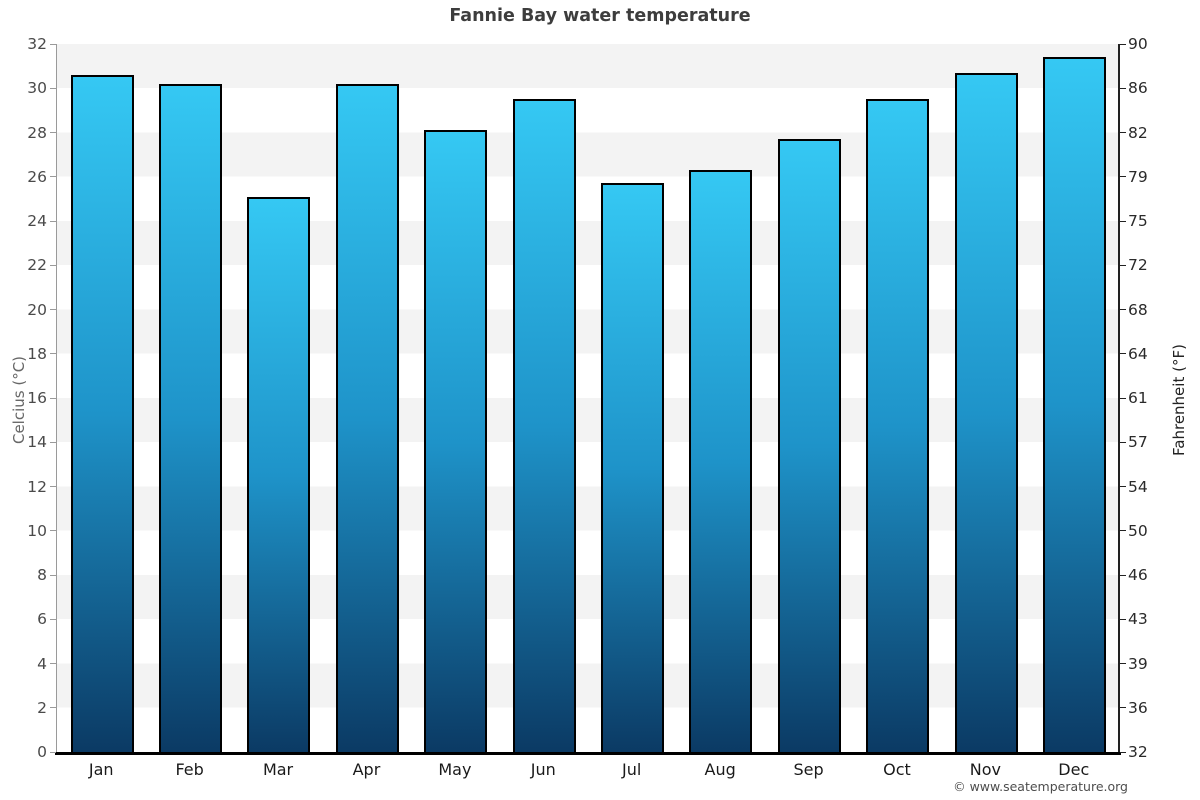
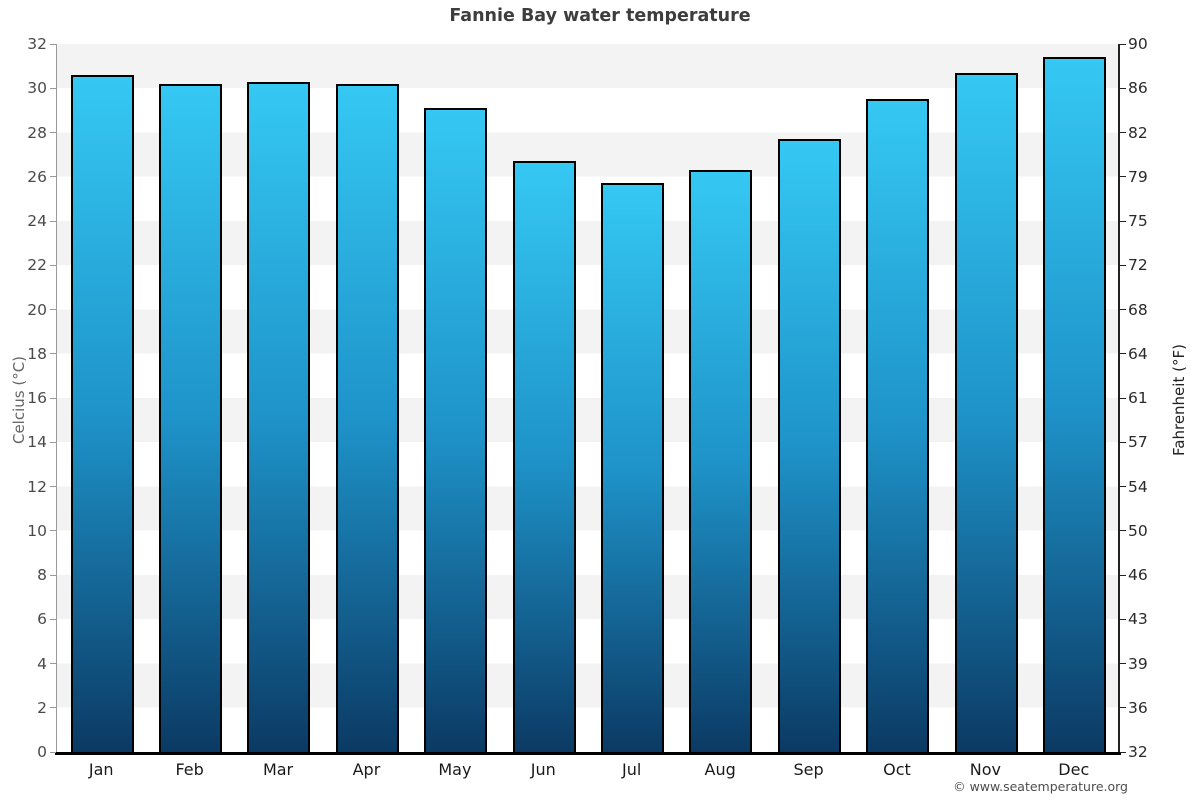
Mar: 25.1 -> 30.3
May: 28.1 -> 29.1
Jun: 29.5 -> 26.7
